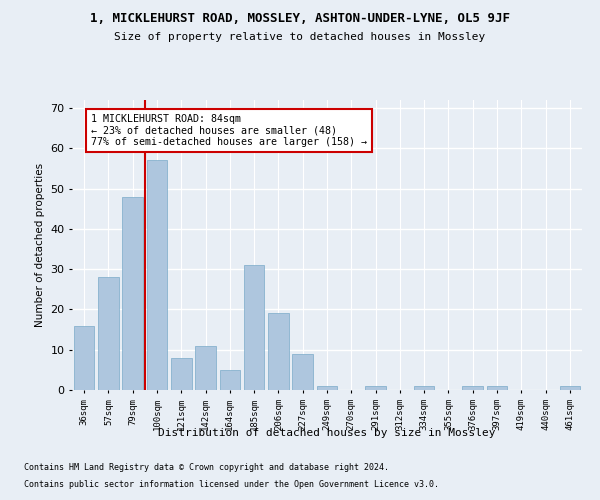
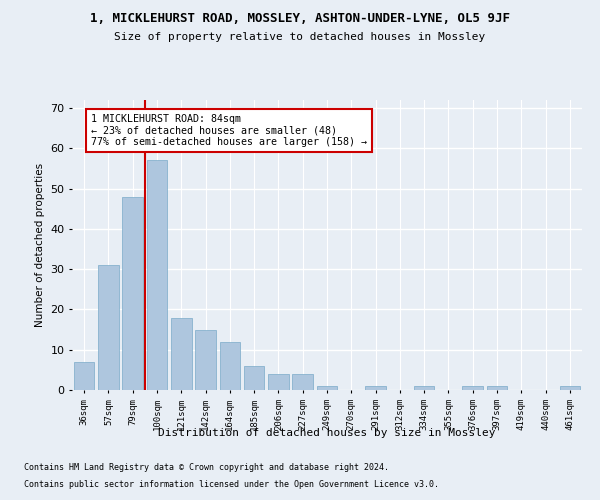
36sqm: 16 -> 7
57sqm: 28 -> 31
121sqm: 8 -> 18
142sqm: 11 -> 15
164sqm: 5 -> 12
185sqm: 31 -> 6
206sqm: 19 -> 4
227sqm: 9 -> 4
